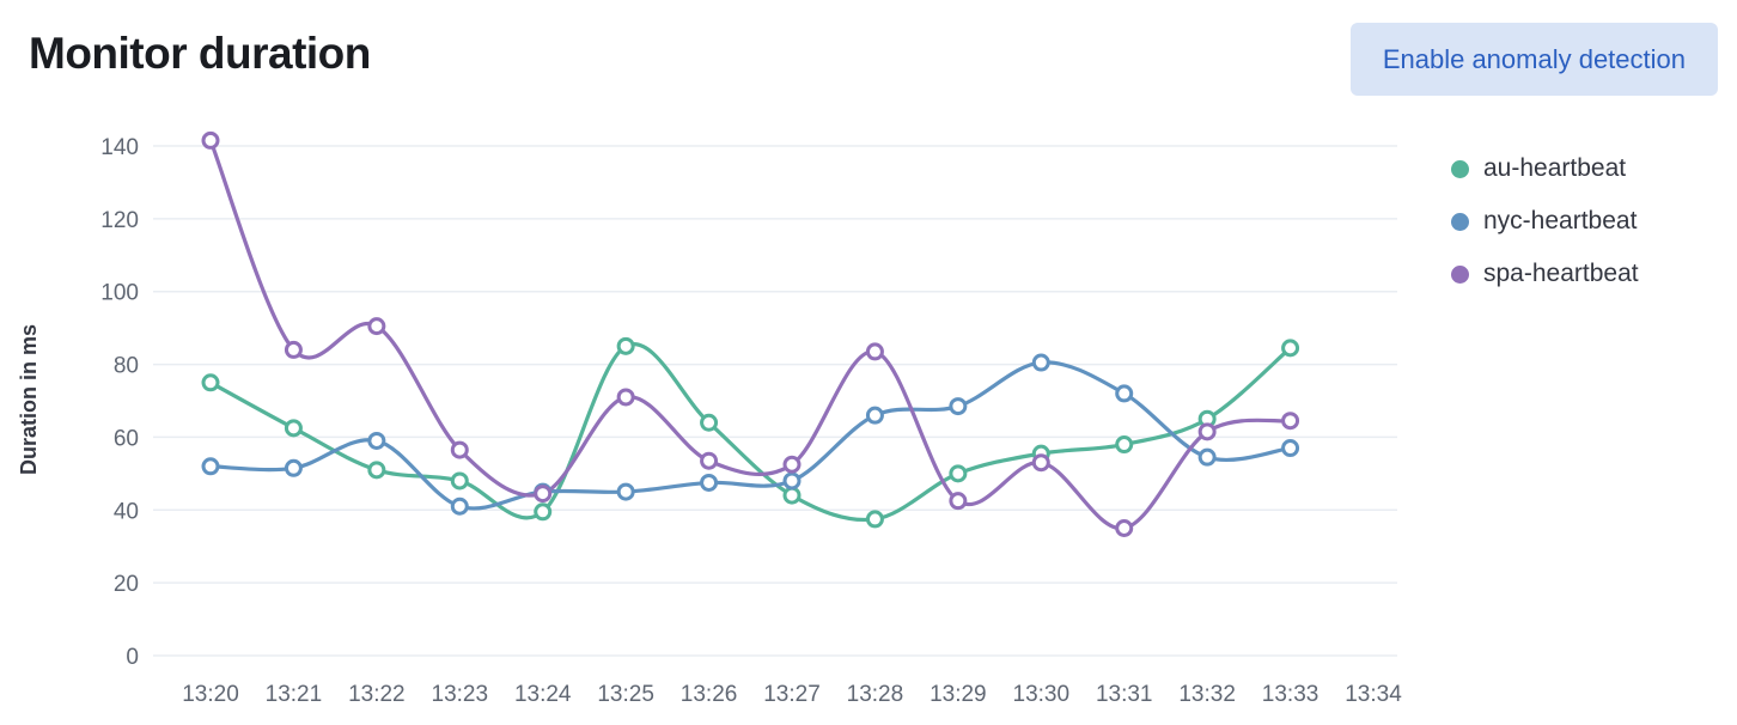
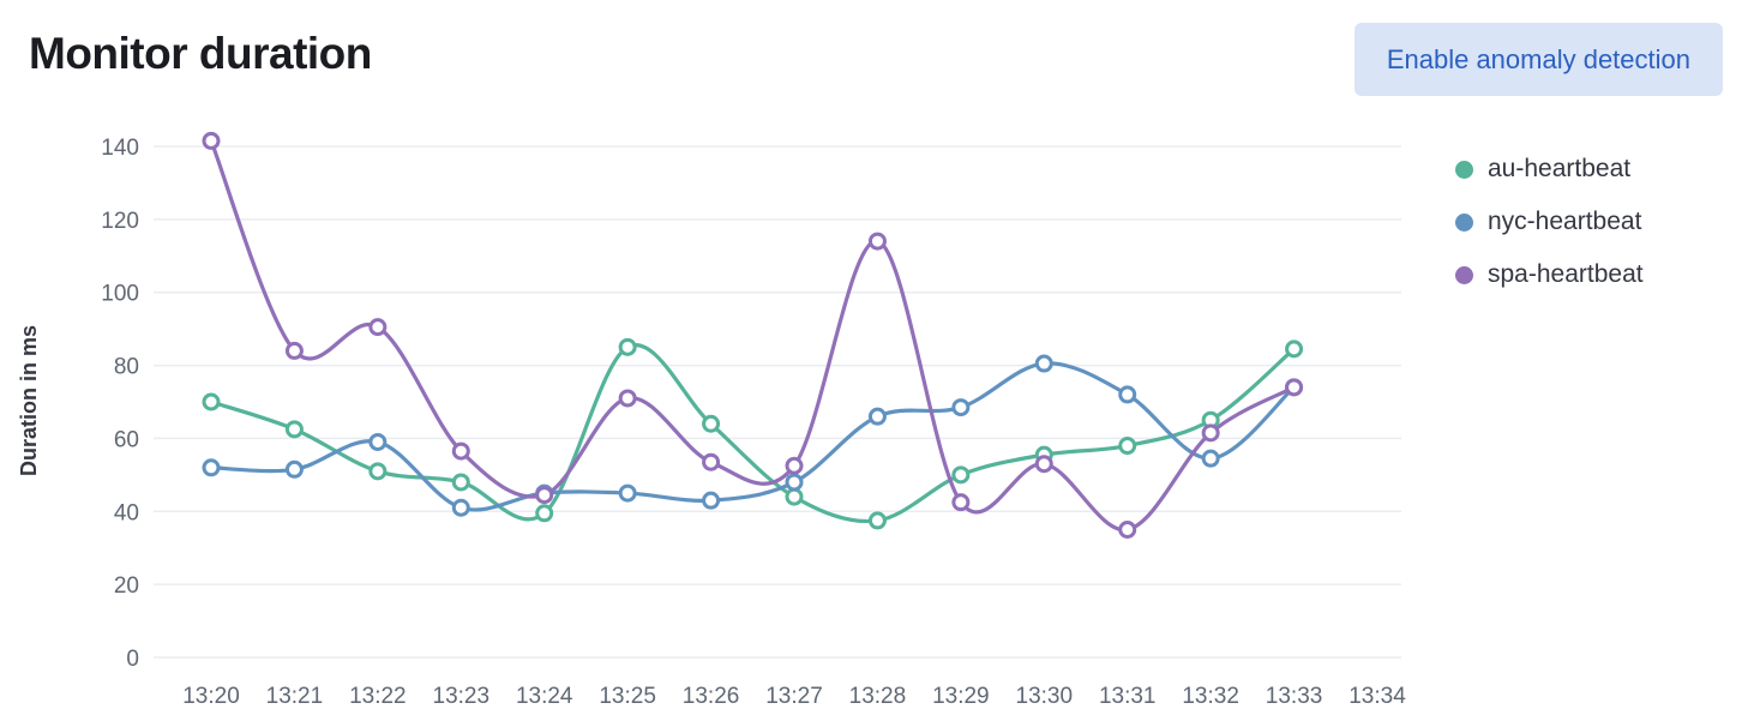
au-heartbeat/13:20: 75 -> 70
nyc-heartbeat/13:26: 48 -> 43
spa-heartbeat/13:28: 84 -> 114
nyc-heartbeat/13:33: 57 -> 74
spa-heartbeat/13:33: 64 -> 74
